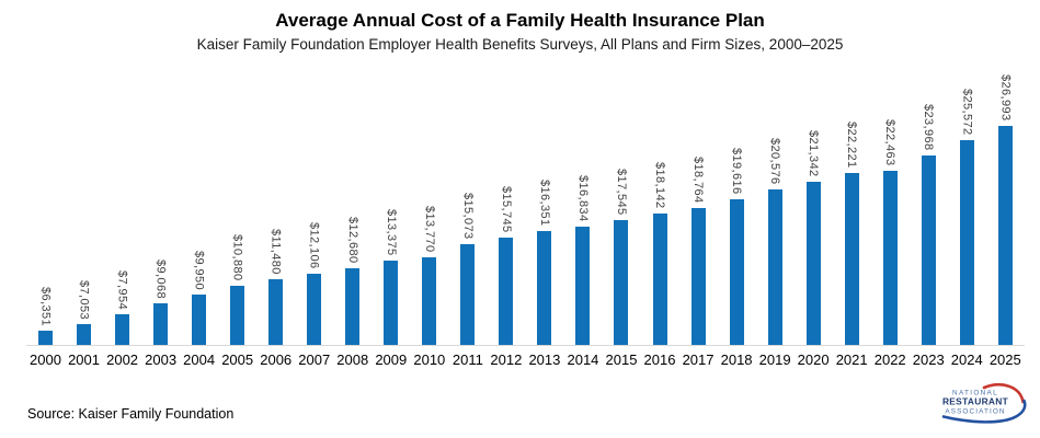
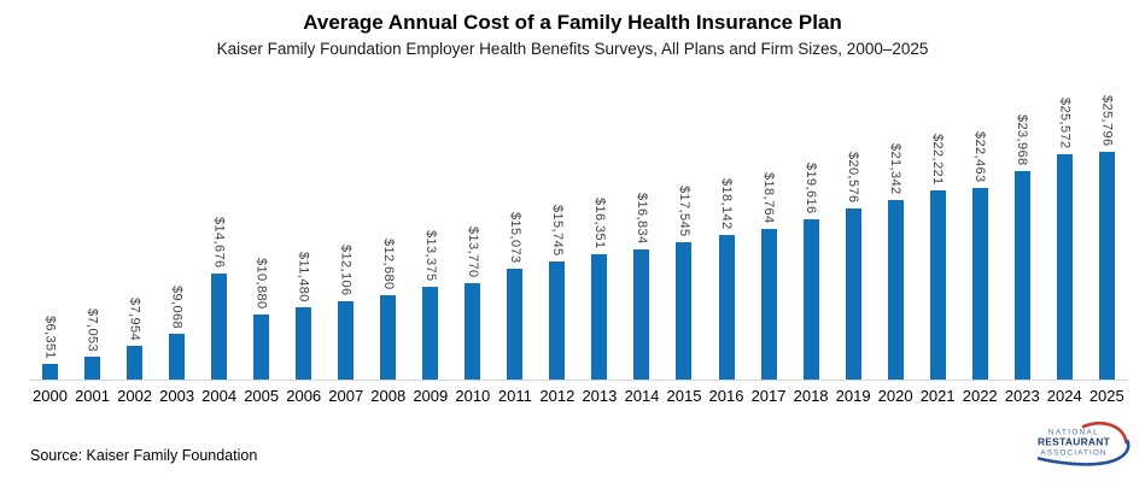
2004: $9,950 -> $14,676
2025: $26,993 -> $25,796
